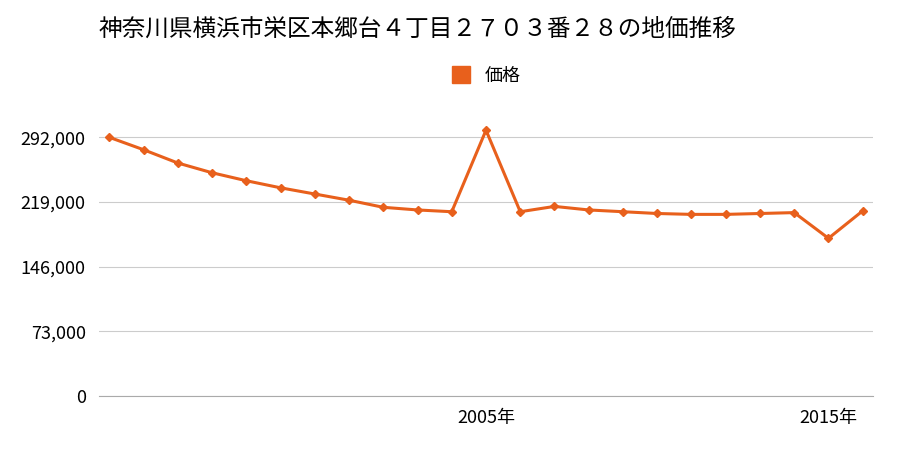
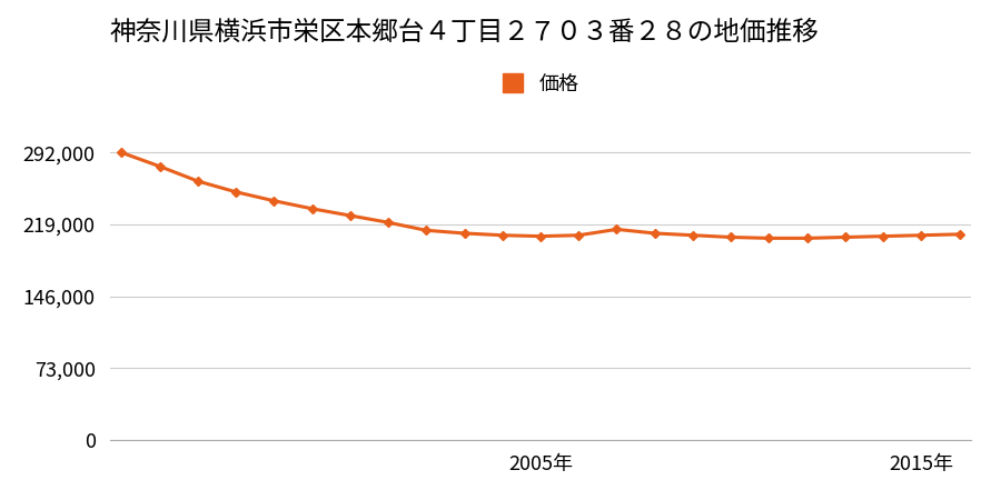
2005年: 300,000 -> 207,000
2015年: 178,000 -> 208,000
